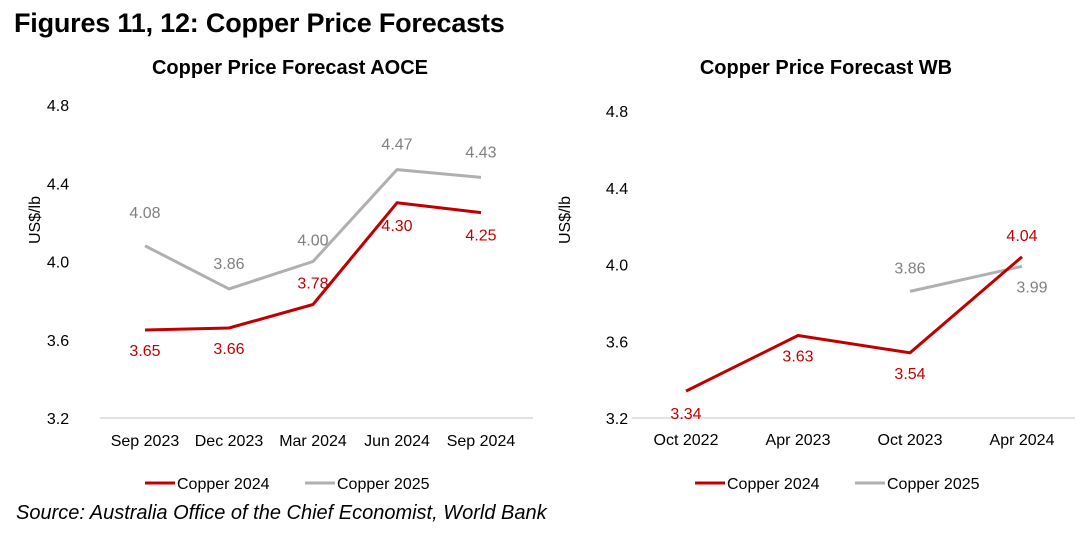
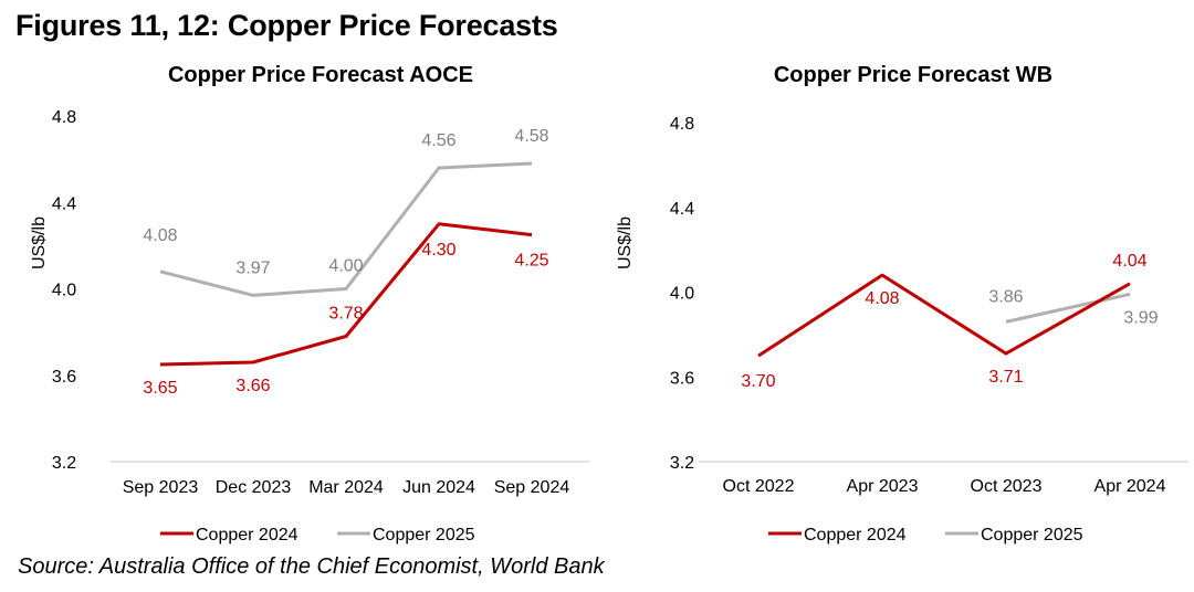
Copper Price Forecast AOCE/Copper 2025/Dec 2023: 3.86 -> 3.97
Copper Price Forecast AOCE/Copper 2025/Jun 2024: 4.47 -> 4.56
Copper Price Forecast AOCE/Copper 2025/Sep 2024: 4.43 -> 4.58
Copper Price Forecast WB/Copper 2024/Oct 2022: 3.34 -> 3.70
Copper Price Forecast WB/Copper 2024/Apr 2023: 3.63 -> 4.08
Copper Price Forecast WB/Copper 2024/Oct 2023: 3.54 -> 3.71
